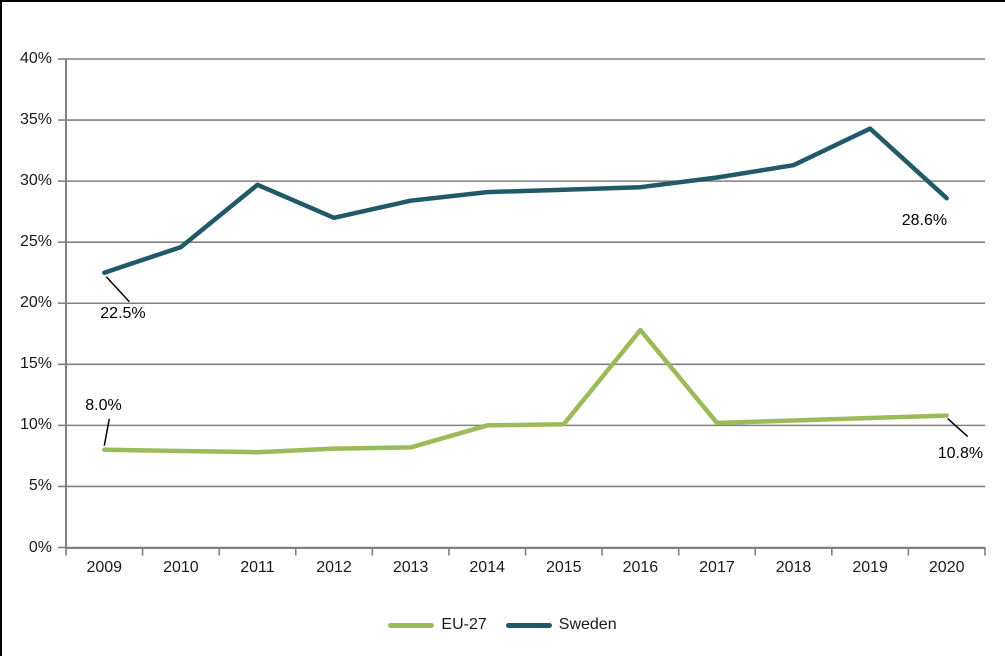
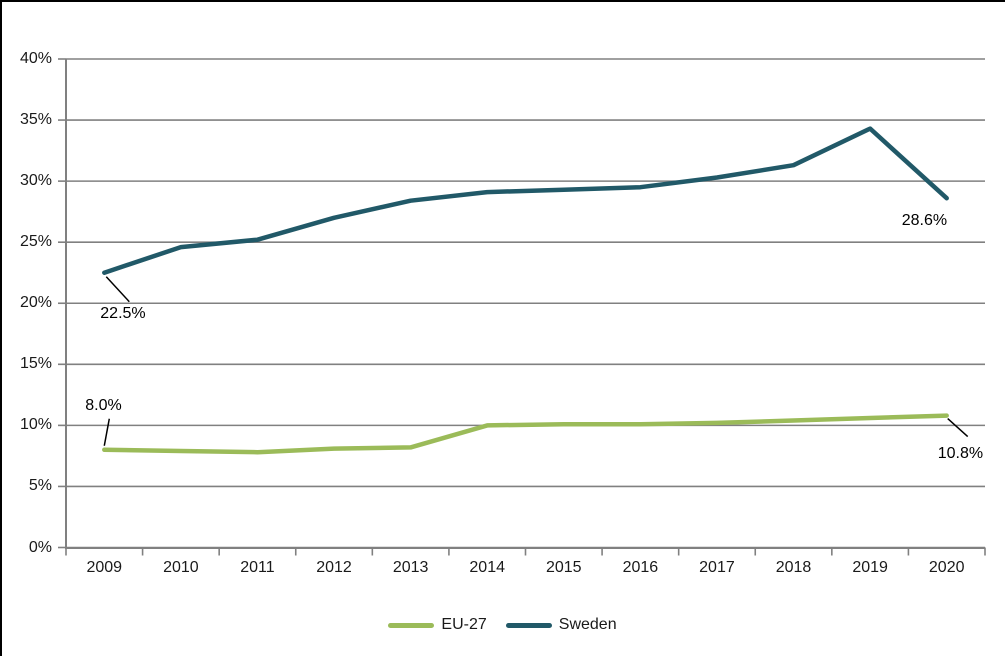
Sweden/2011: 29.7% -> 25.2%
EU-27/2016: 17.8% -> 10.1%
